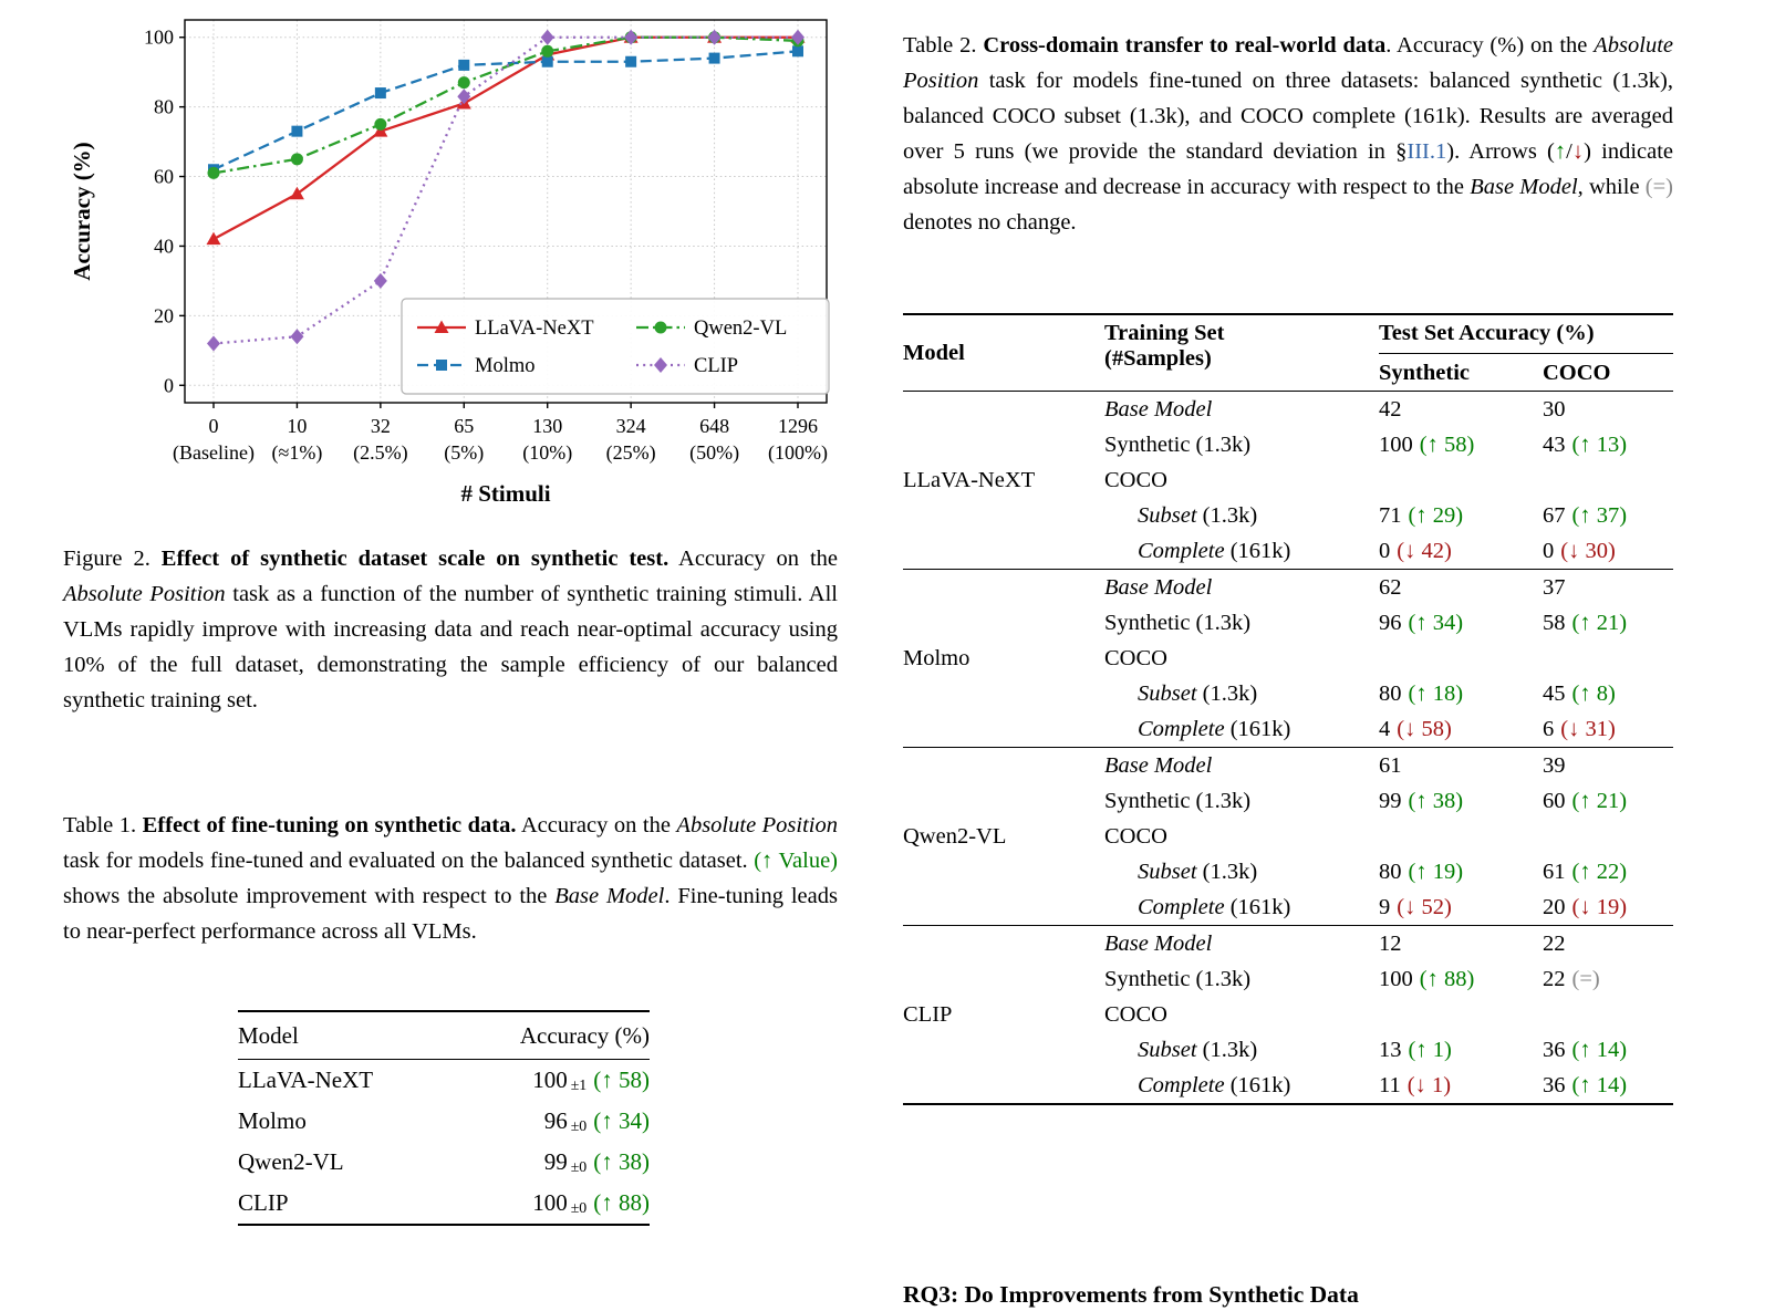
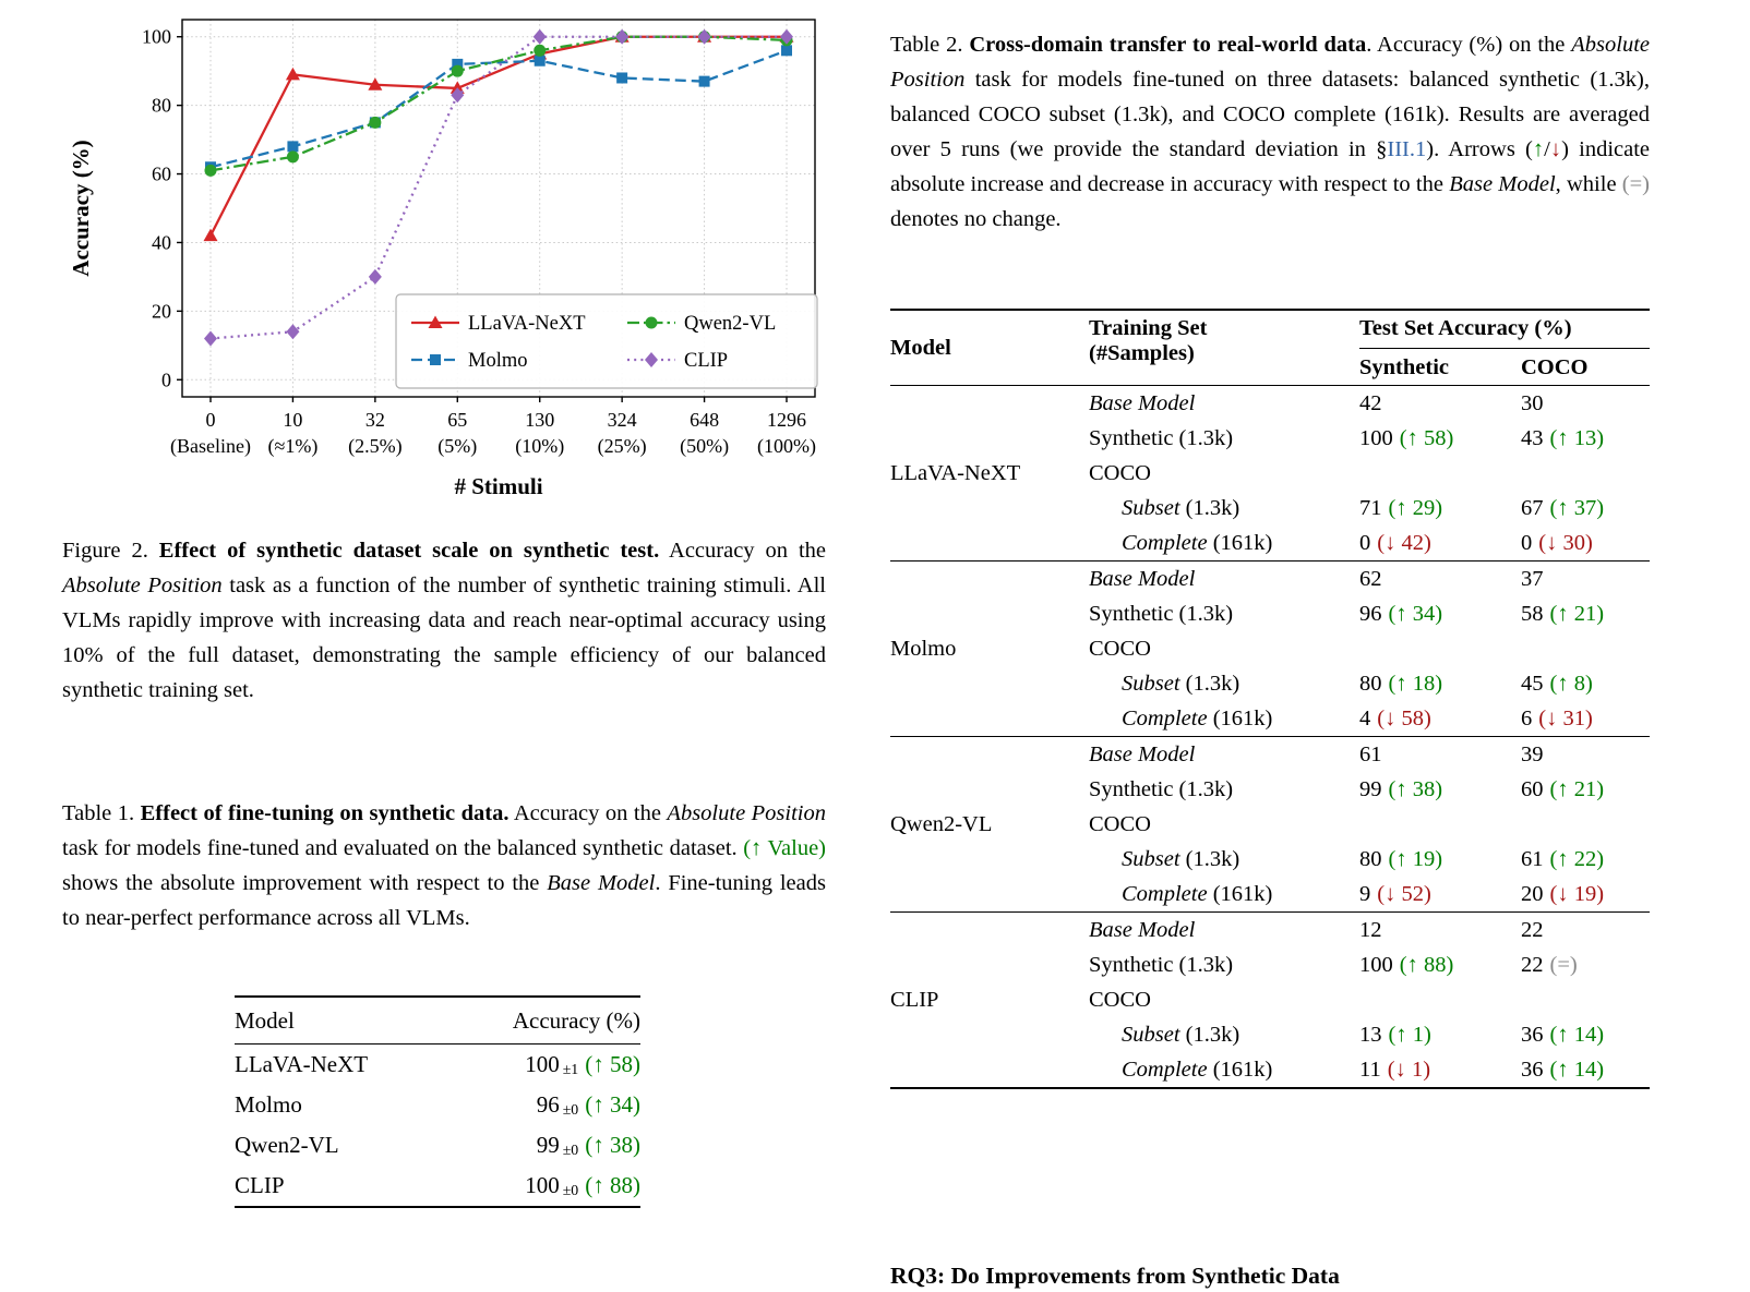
LLaVA-NeXT/10: 55 -> 89
Molmo/10: 73 -> 68
LLaVA-NeXT/32: 73 -> 86
Molmo/32: 84 -> 75
LLaVA-NeXT/65: 81 -> 85
Qwen2-VL/65: 87 -> 90
Molmo/324: 93 -> 88
Molmo/648: 94 -> 87
